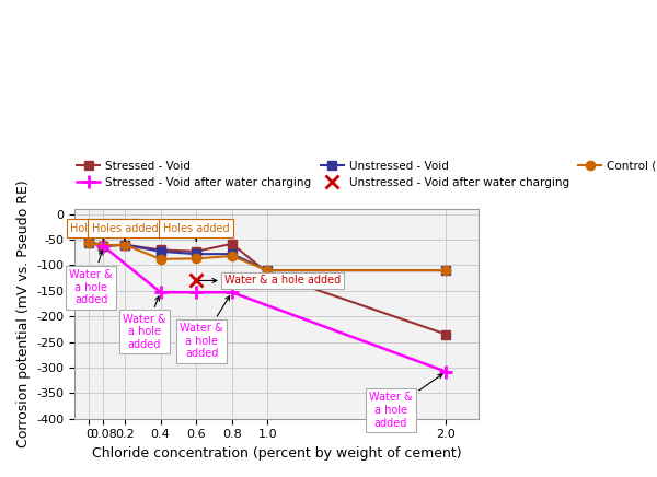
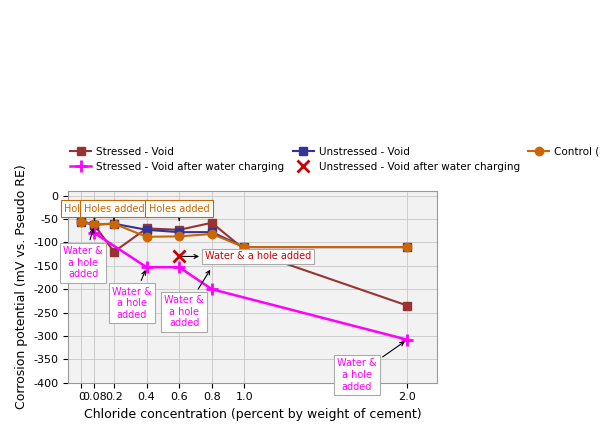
Stressed - Void after water charging/0.08: -63 -> -80
Stressed - Void/0.2: -60 -> -120
Stressed - Void after water charging/0.8: -153 -> -200
